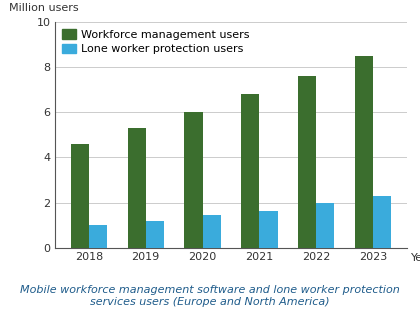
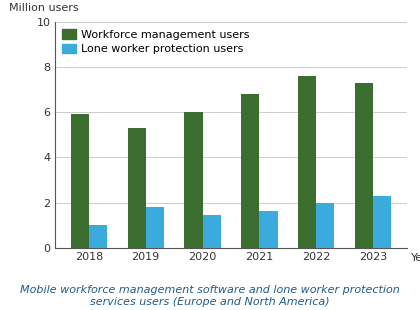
Workforce management users/2018: 4.6 -> 5.9
Lone worker protection users/2019: 1.20 -> 1.80
Workforce management users/2023: 8.5 -> 7.3
